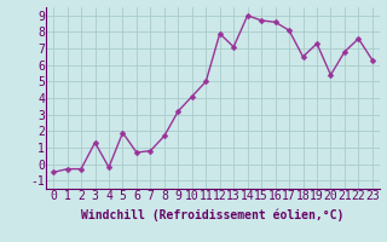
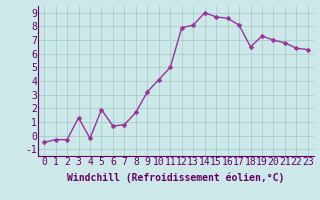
13: 7.1 -> 8.1
20: 5.4 -> 7.0
22: 7.6 -> 6.4
